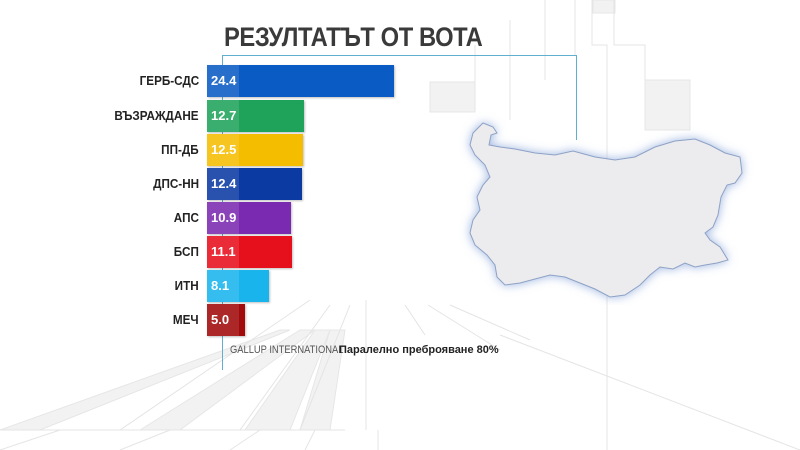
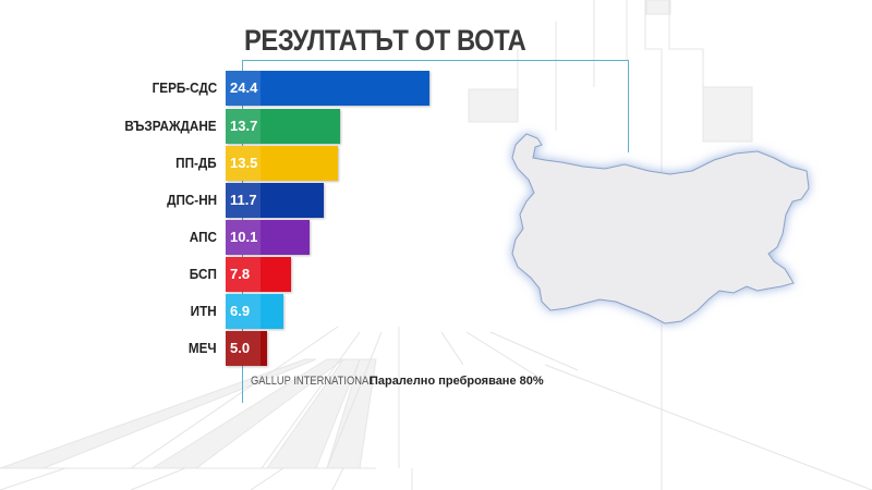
ВЪЗРАЖДАНЕ: 12.7 -> 13.7
ПП-ДБ: 12.5 -> 13.5
ДПС-НН: 12.4 -> 11.7
АПС: 10.9 -> 10.1
БСП: 11.1 -> 7.8
ИТН: 8.1 -> 6.9
